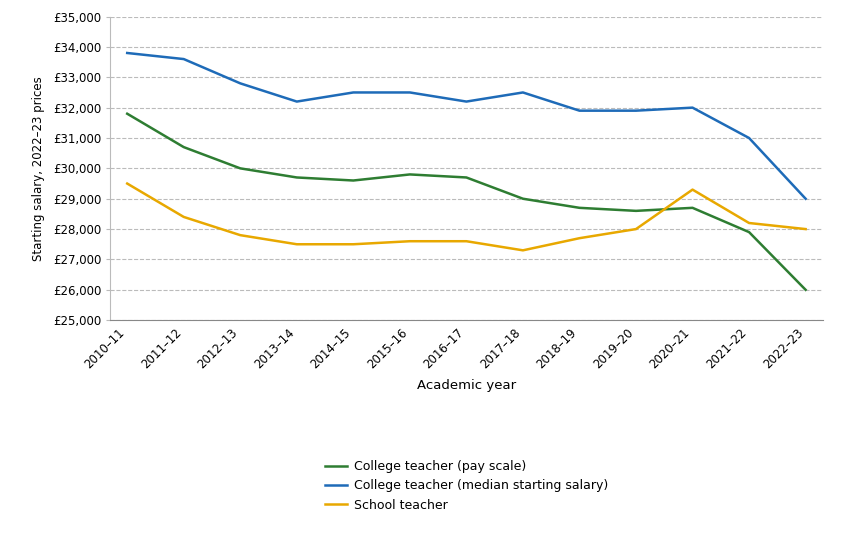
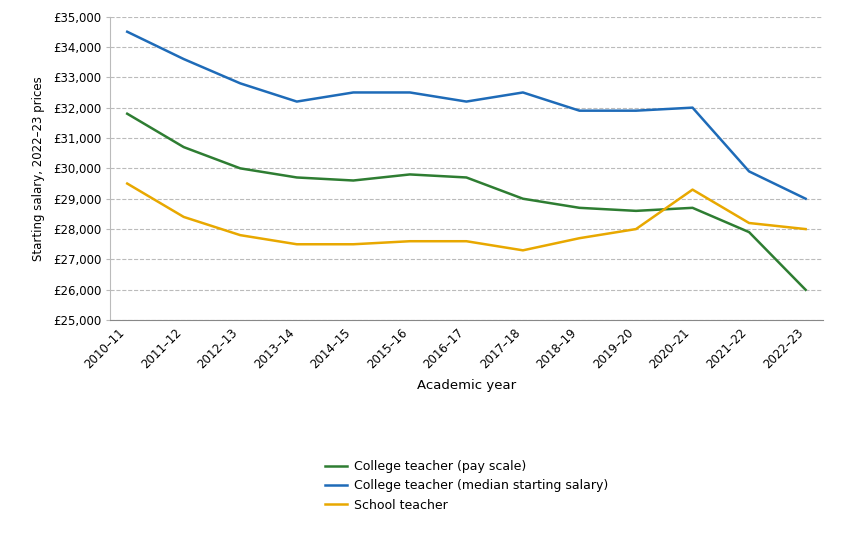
College teacher (median starting salary)/2010–11: £33,800 -> £34,500
College teacher (median starting salary)/2021–22: £31,000 -> £29,900
